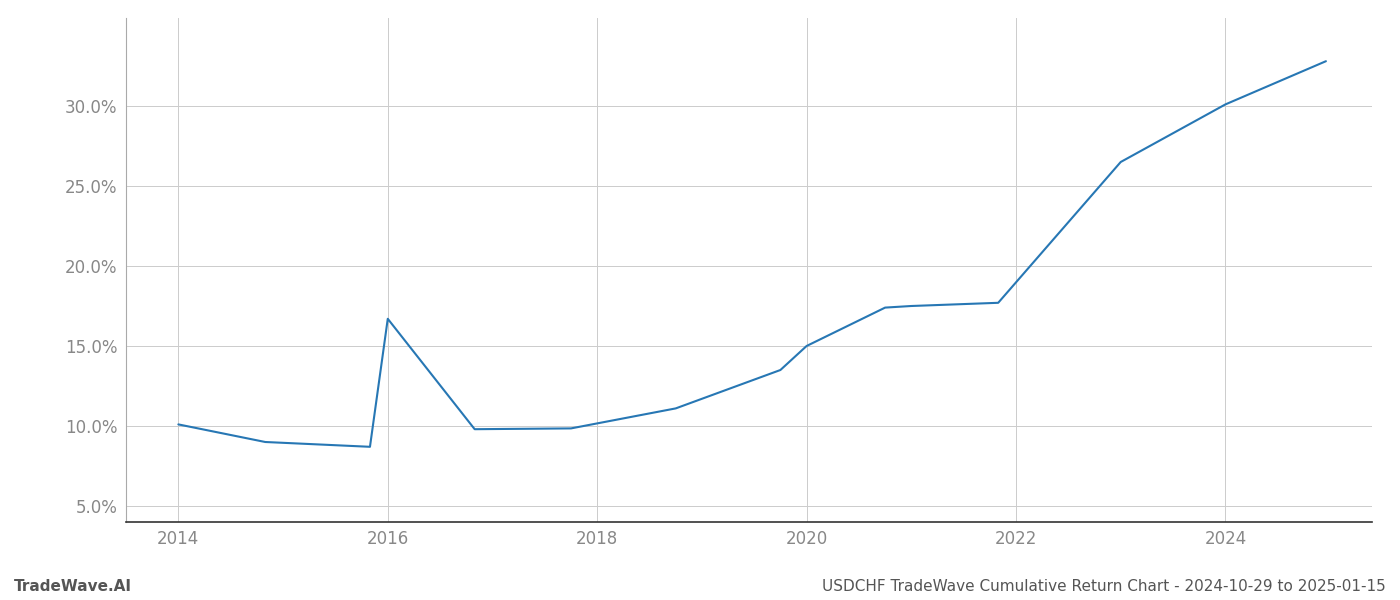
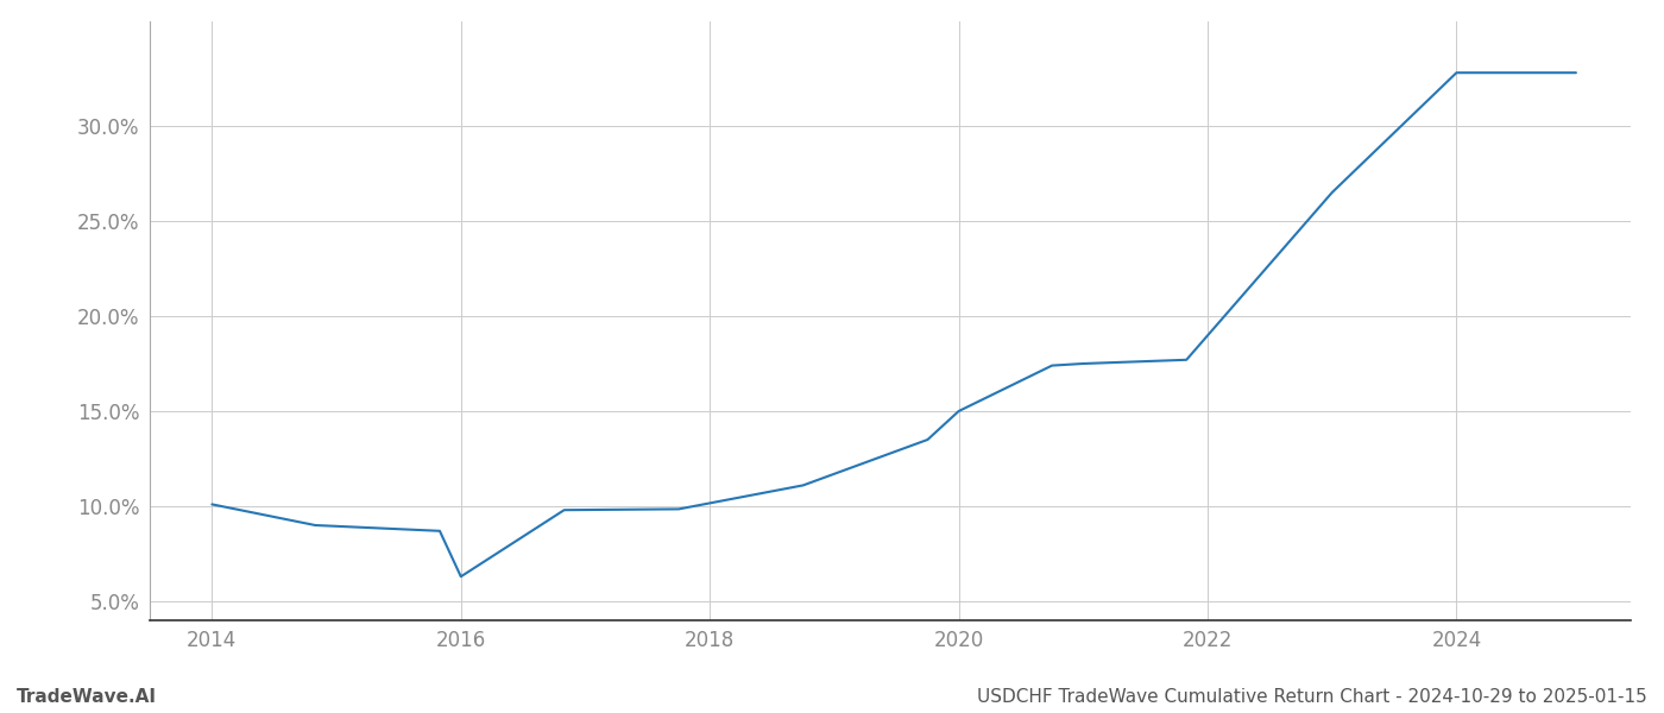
2016: 16.7% -> 6.3%
2024: 30.1% -> 32.8%
